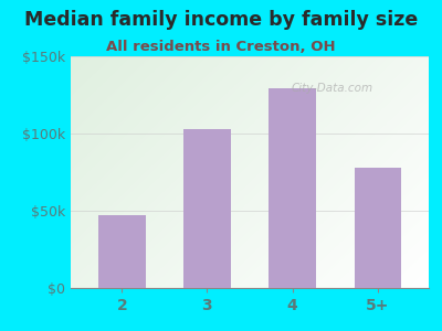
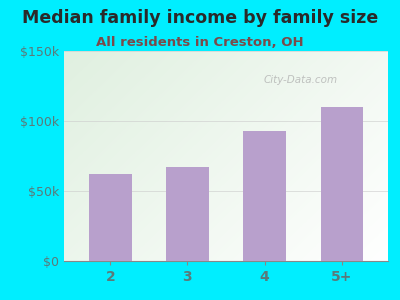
2: $47k -> $62k
3: $103k -> $67k
4: $129k -> $93k
5+: $78k -> $110k
